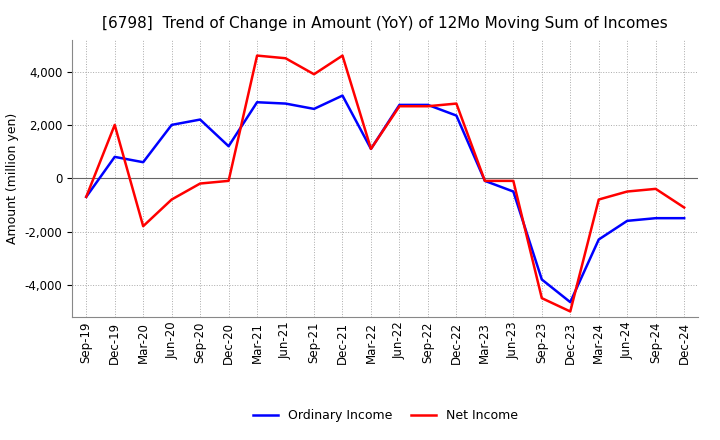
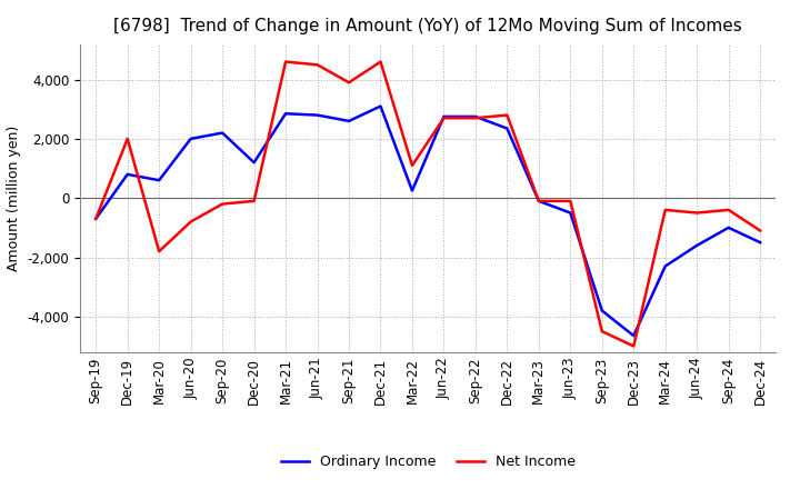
Ordinary Income/Mar-22: 1,100 -> 250
Net Income/Mar-24: -800 -> -400
Ordinary Income/Sep-24: -1,500 -> -1,000
